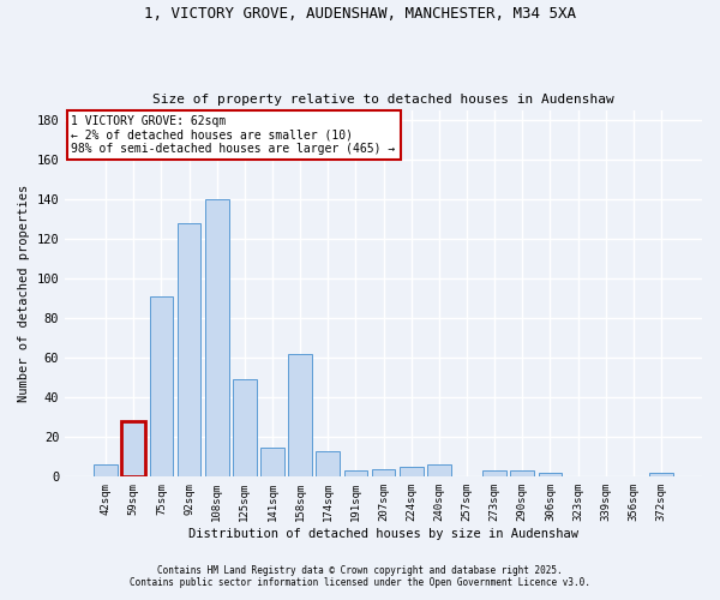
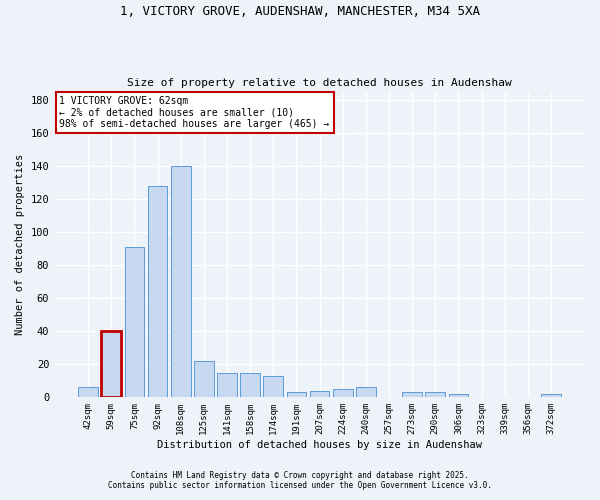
59sqm: 28 -> 40
125sqm: 49 -> 22
158sqm: 62 -> 15
